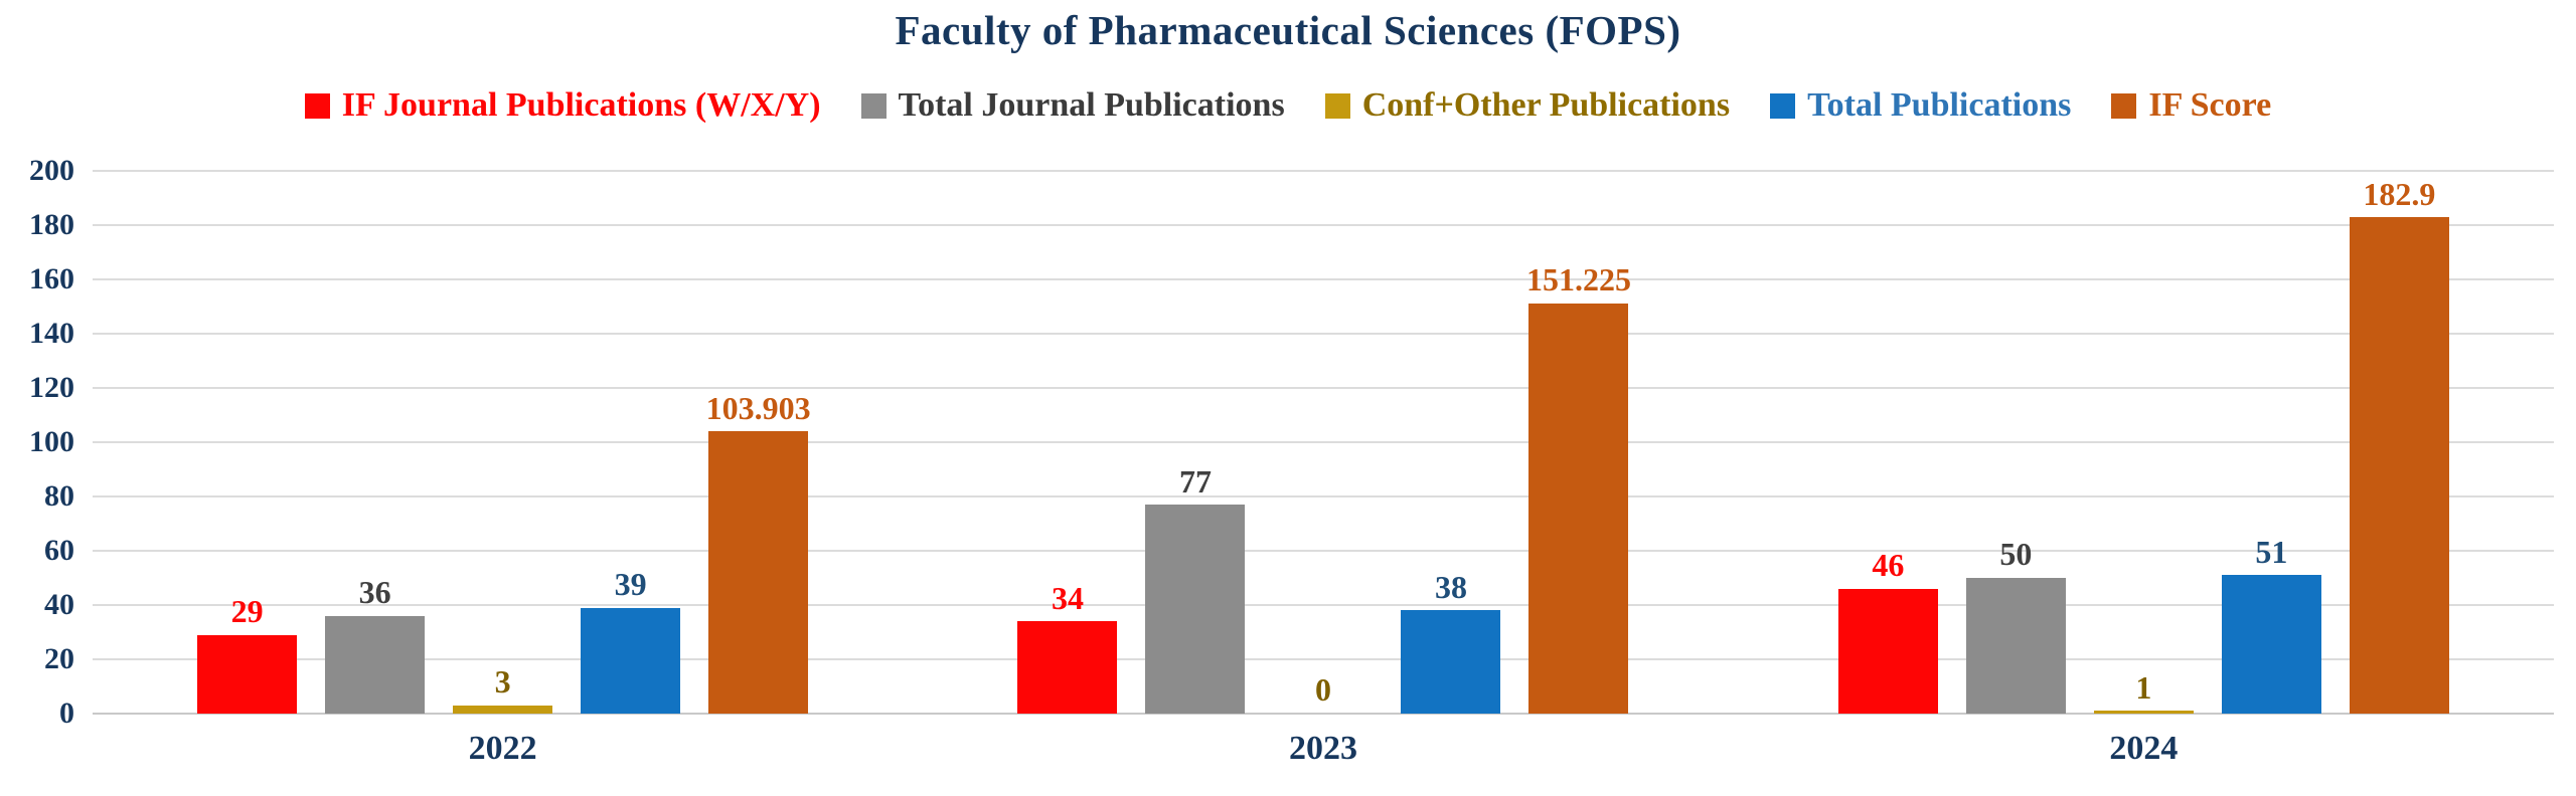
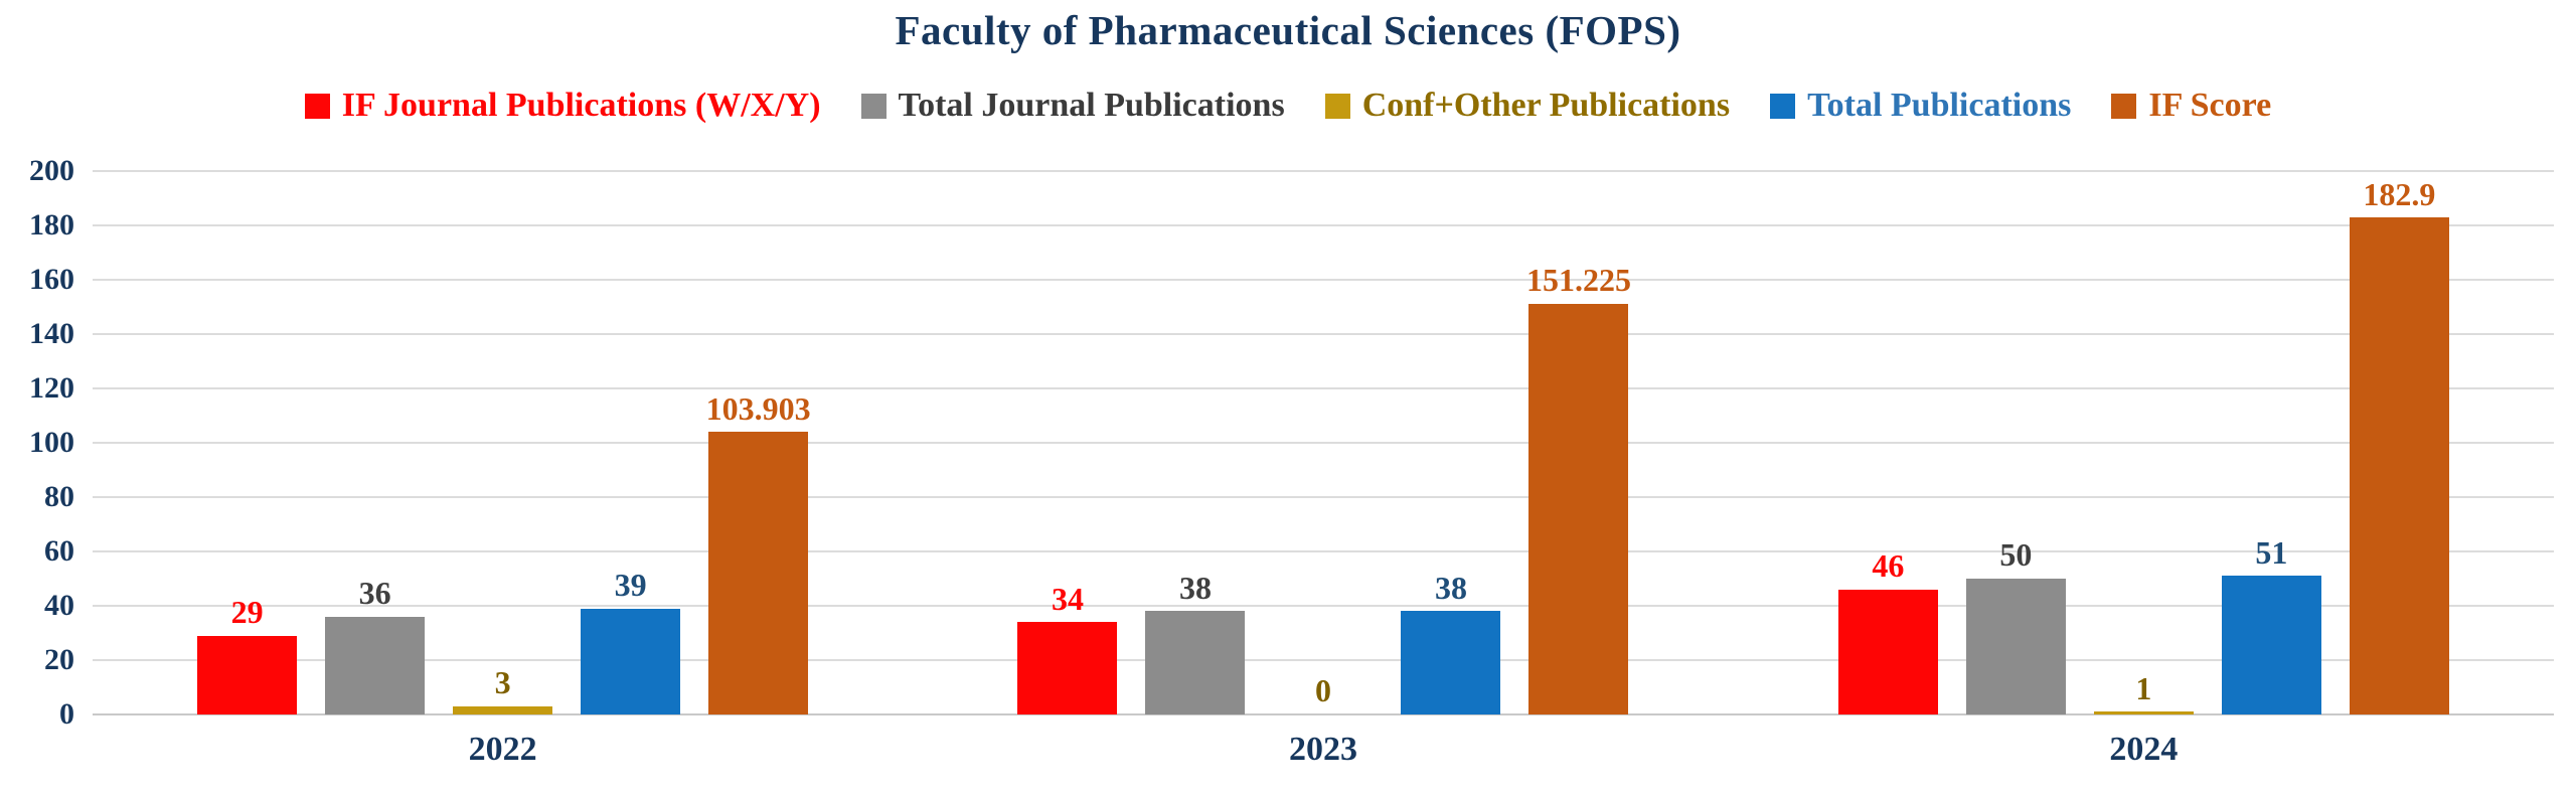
Total Journal Publications/2023: 77 -> 38
